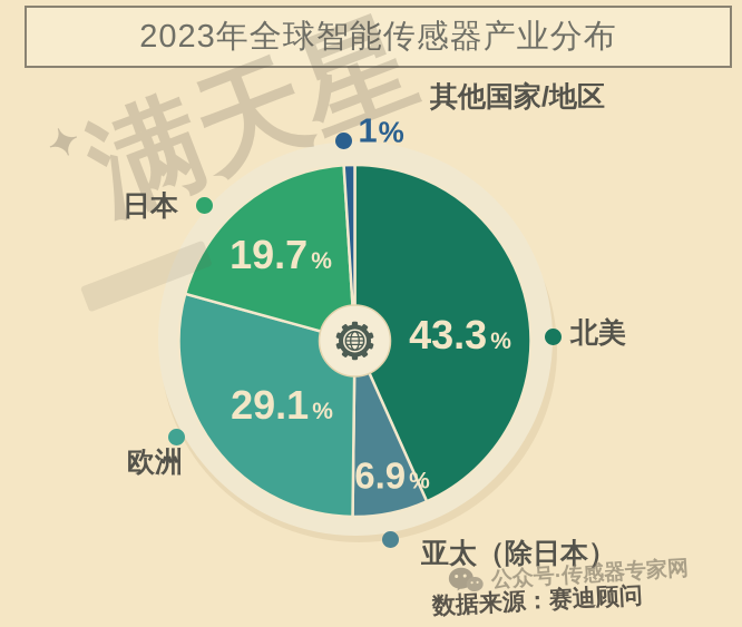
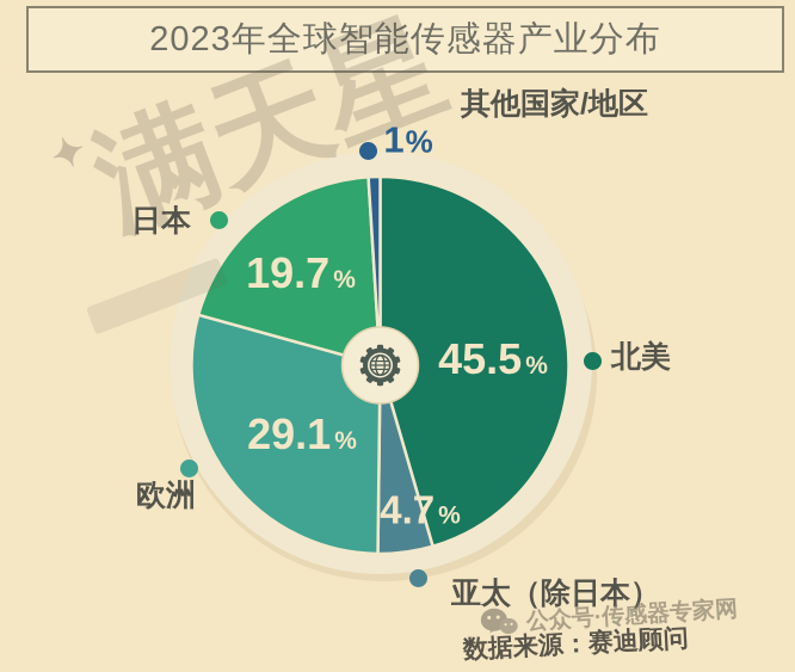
北美: 43.3 -> 45.5
亚太（除日本）: 6.9 -> 4.7
